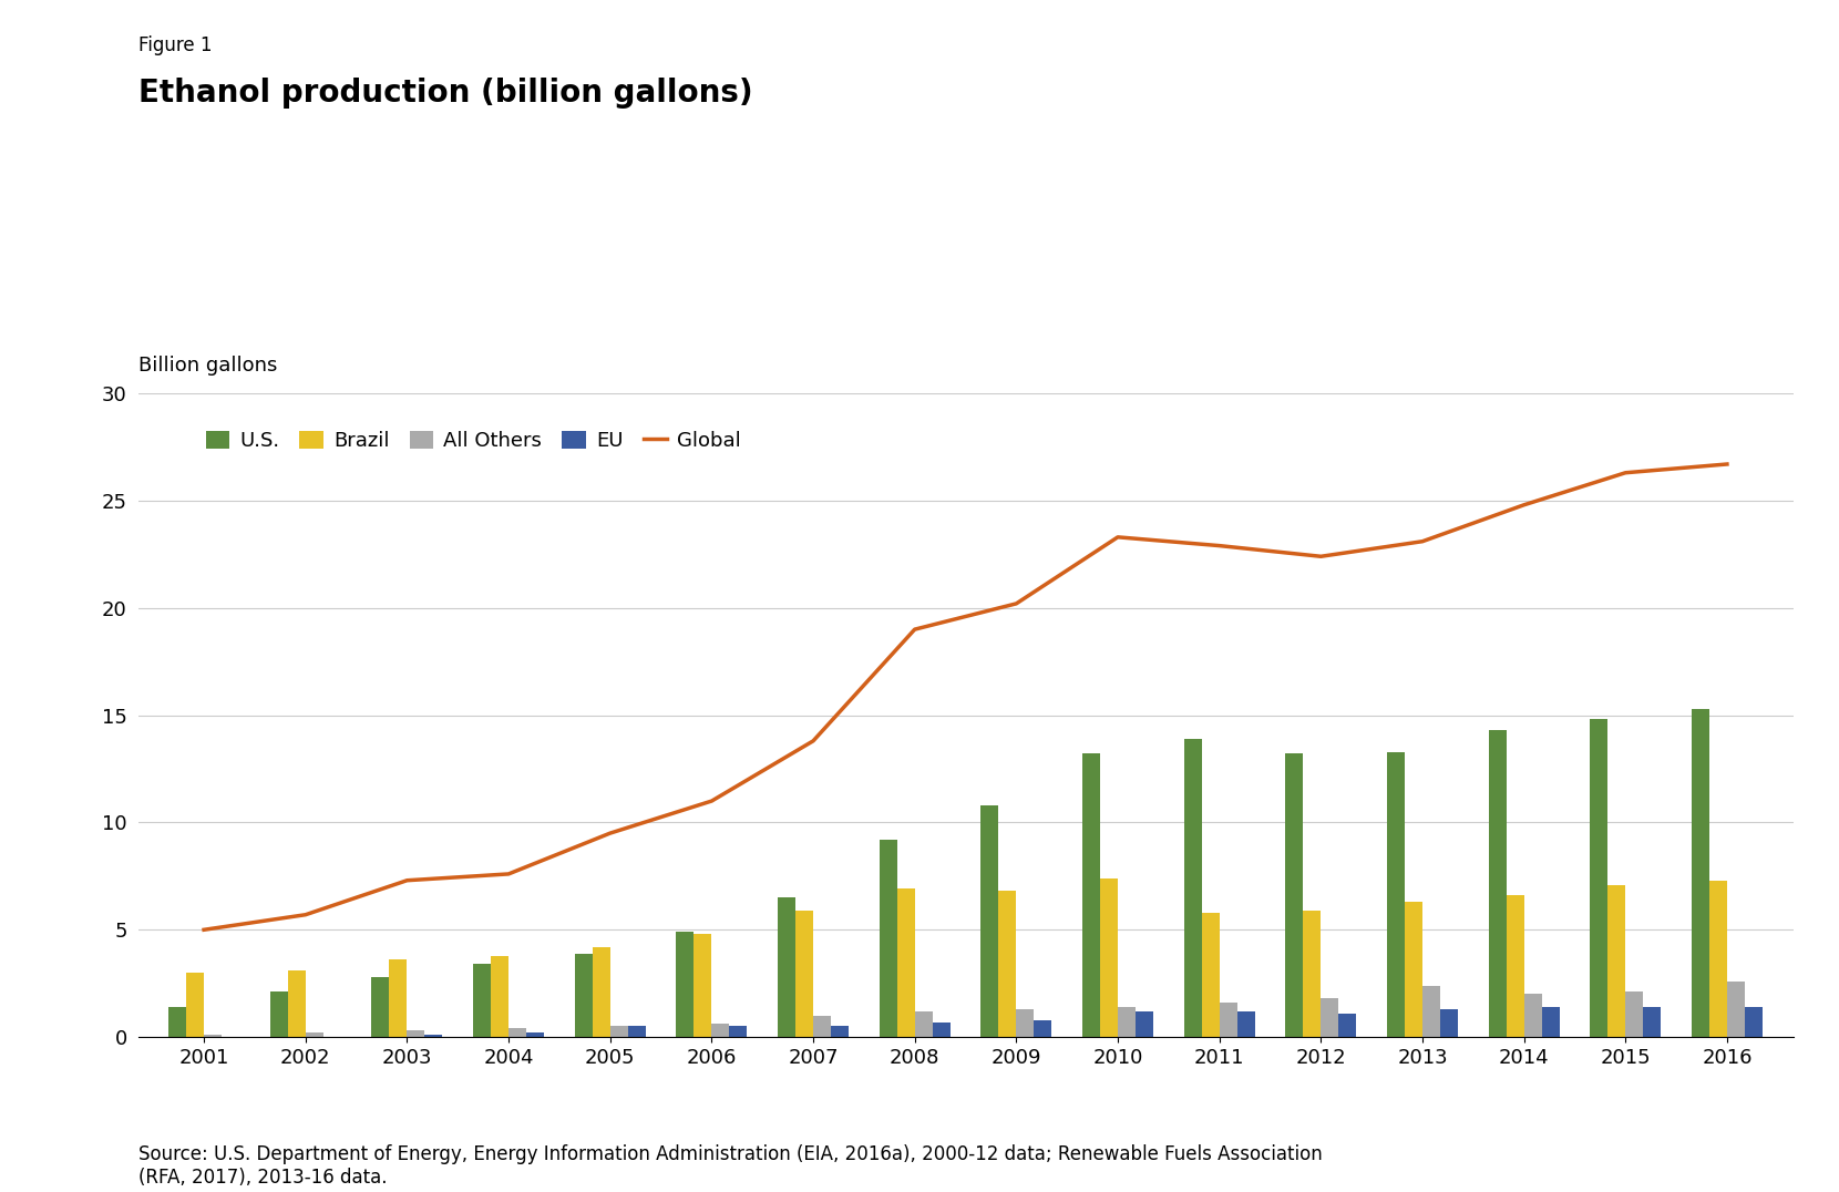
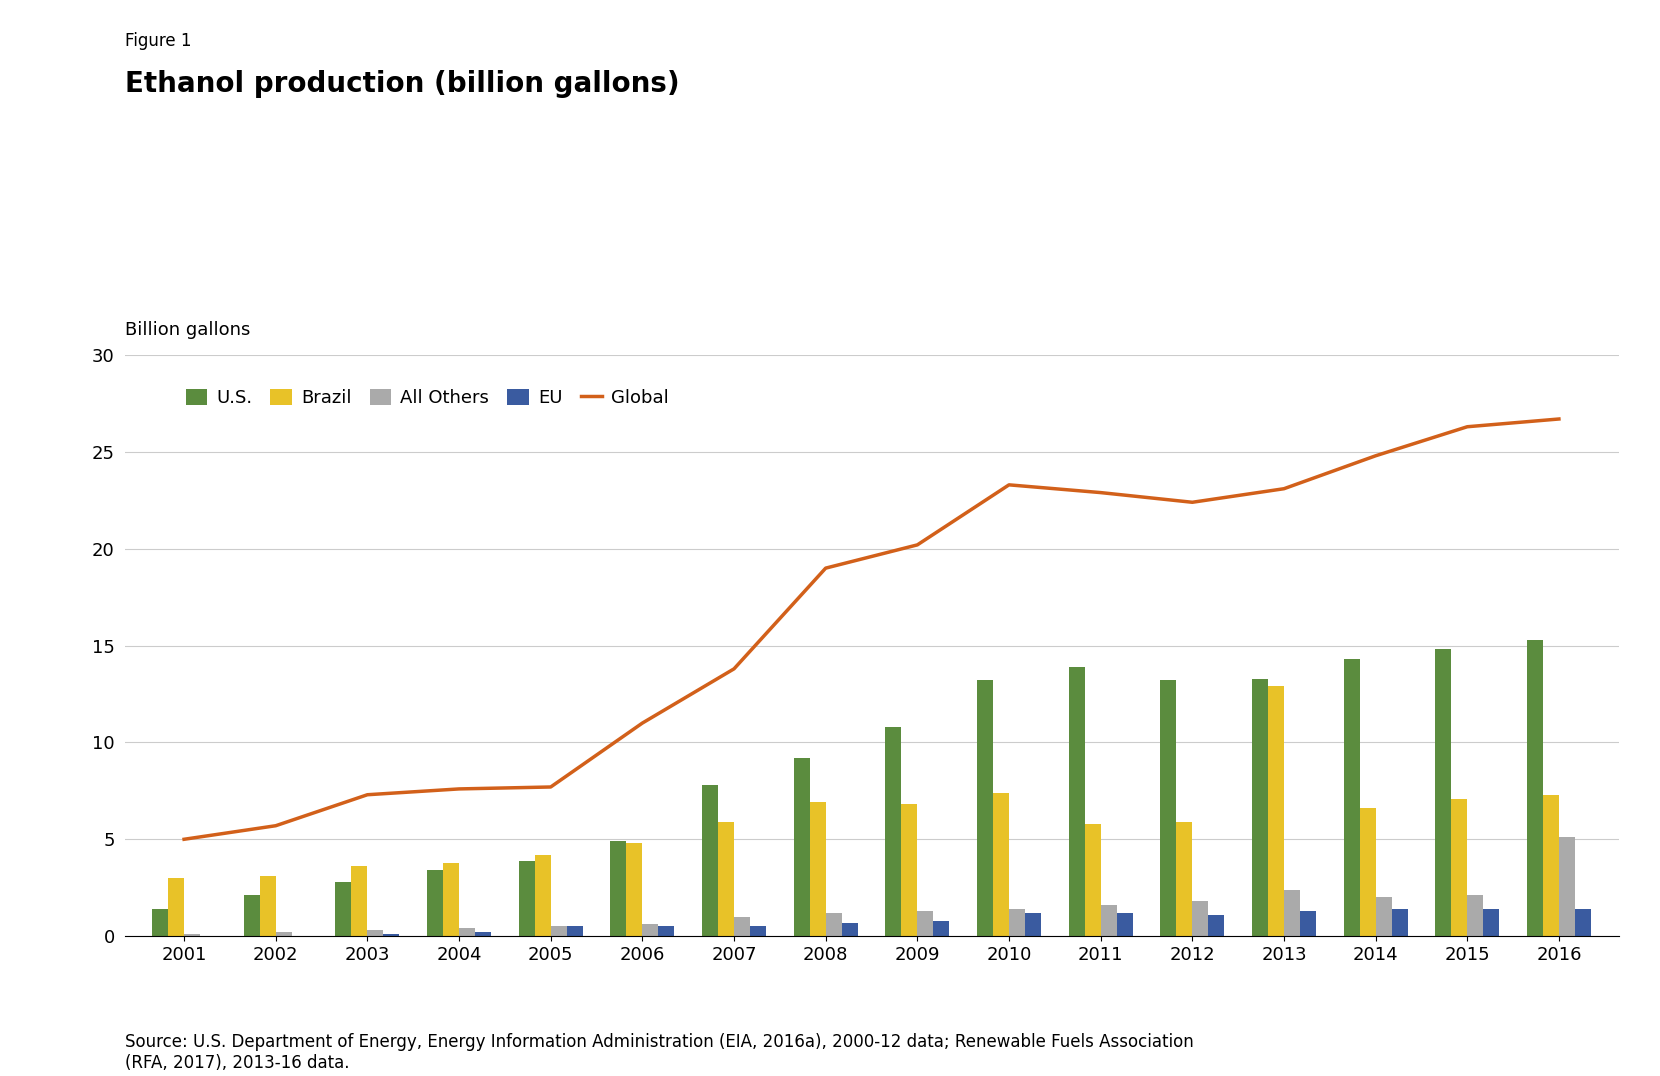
Global/2005: 9.5 -> 7.7
U.S./2007: 6.5 -> 7.8
Brazil/2013: 6.3 -> 12.9
All Others/2016: 2.6 -> 5.1
